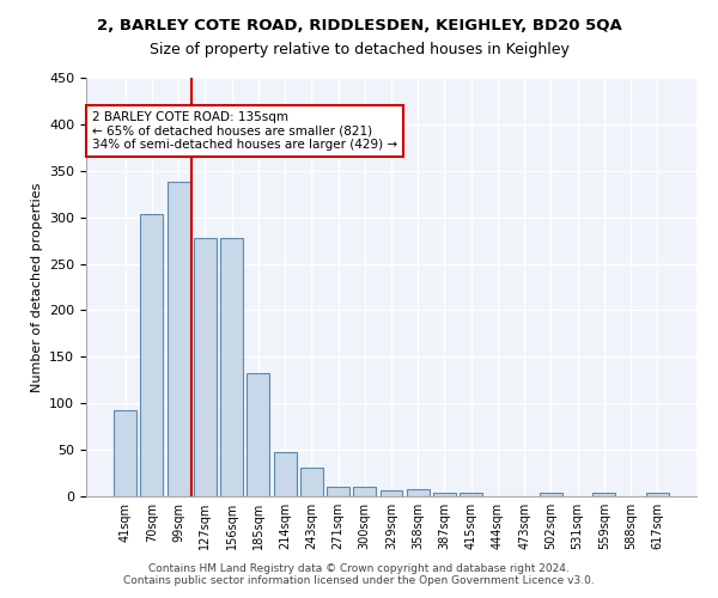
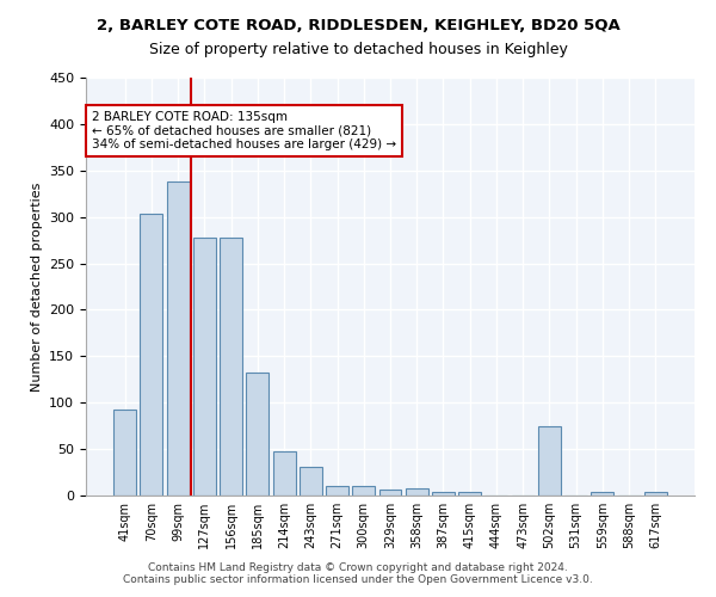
502sqm: 4 -> 74
